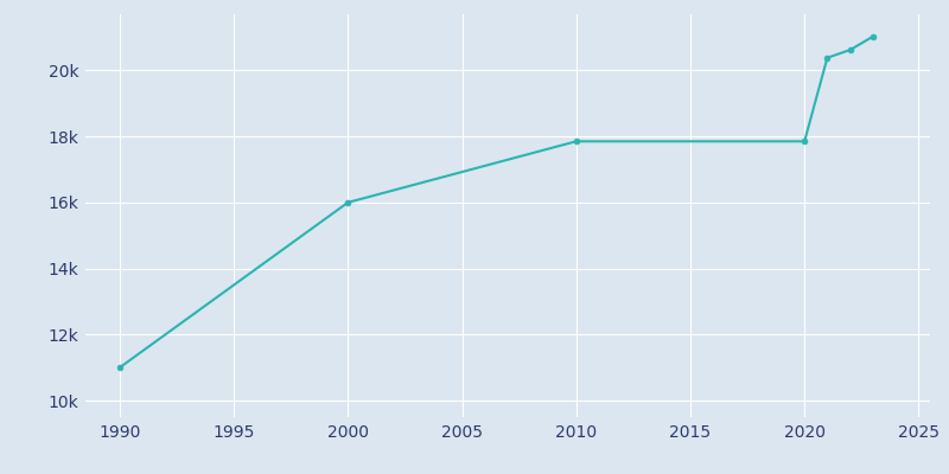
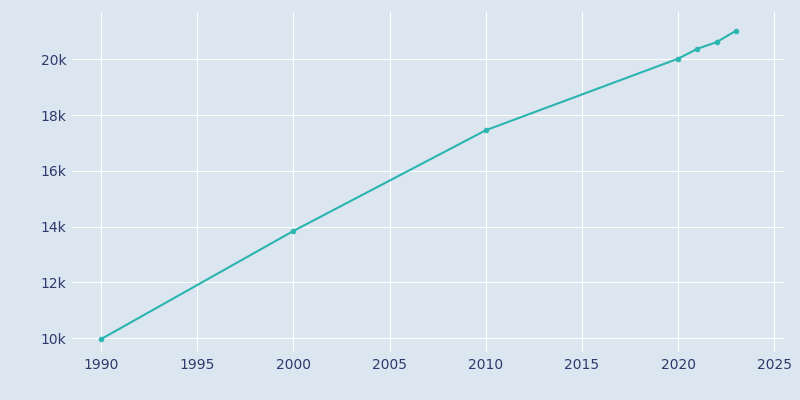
1990: 11.00k -> 9.96k
2000: 16.00k -> 13.84k
2010: 17.85k -> 17.46k
2020: 17.85k -> 20.03k
